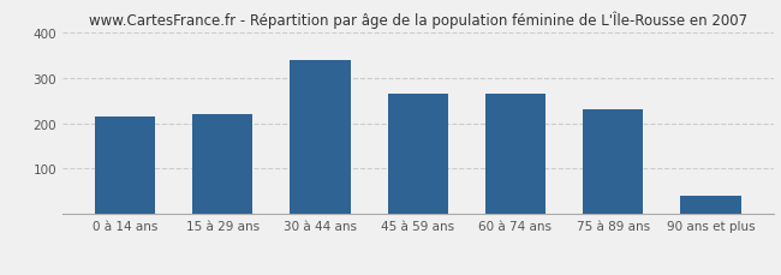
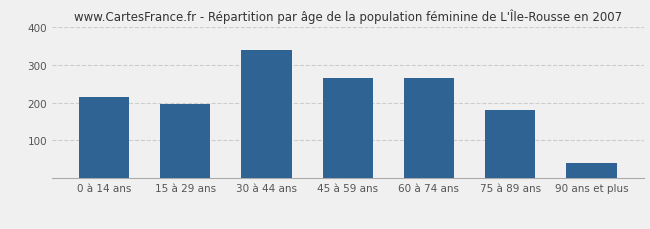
15 à 29 ans: 220 -> 196
75 à 89 ans: 230 -> 179
